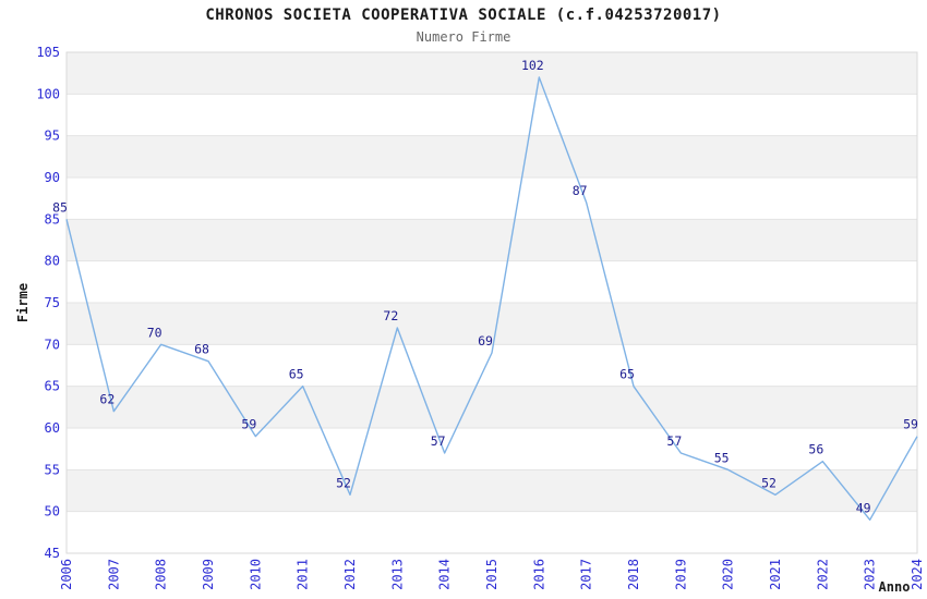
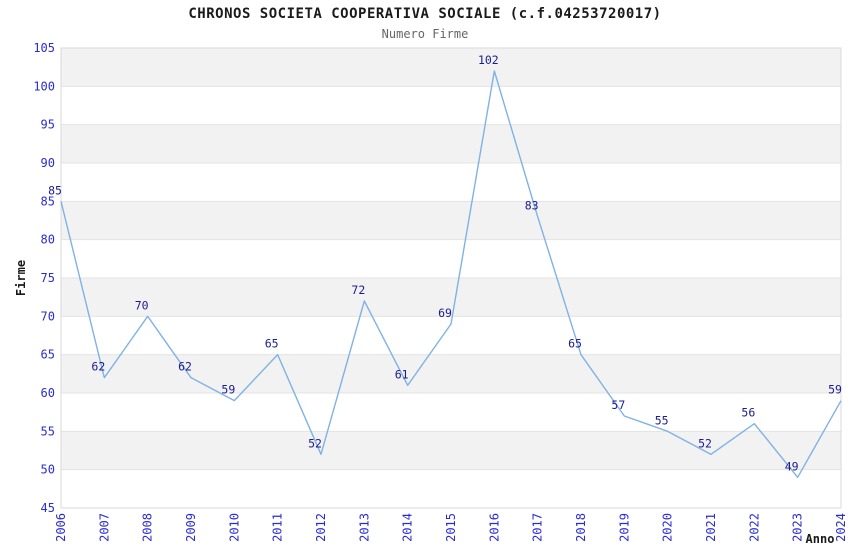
2009: 68 -> 62
2014: 57 -> 61
2017: 87 -> 83
